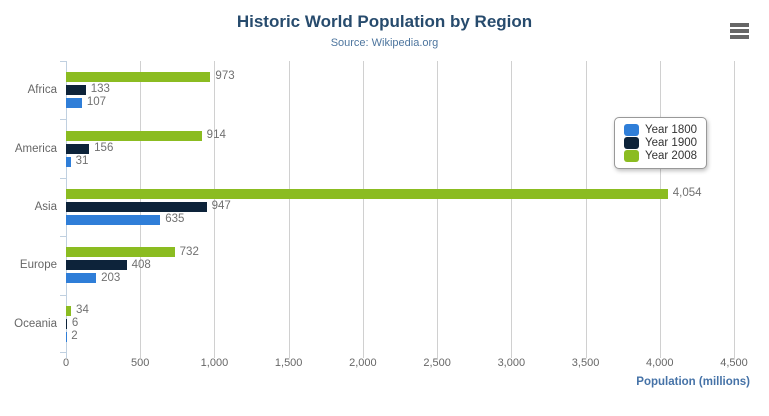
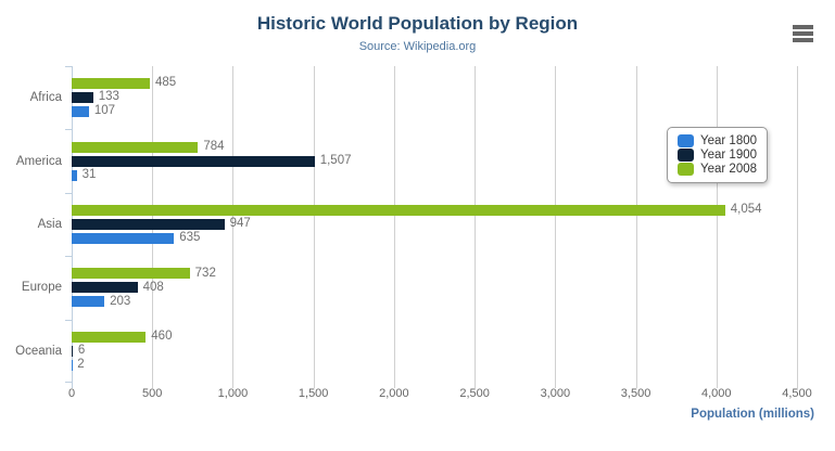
Year 2008/Africa: 973 -> 485
Year 1900/America: 156 -> 1,507
Year 2008/America: 914 -> 784
Year 2008/Oceania: 34 -> 460
